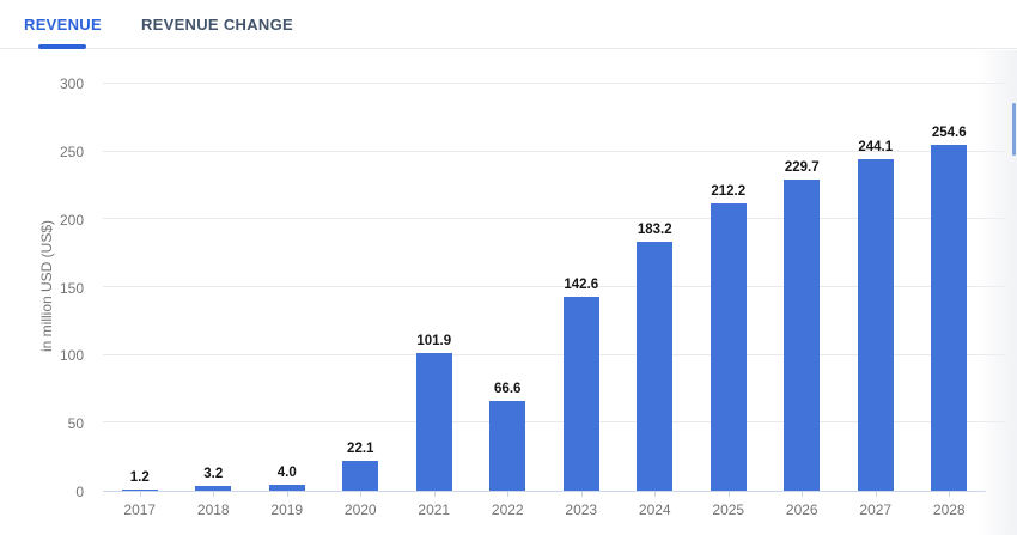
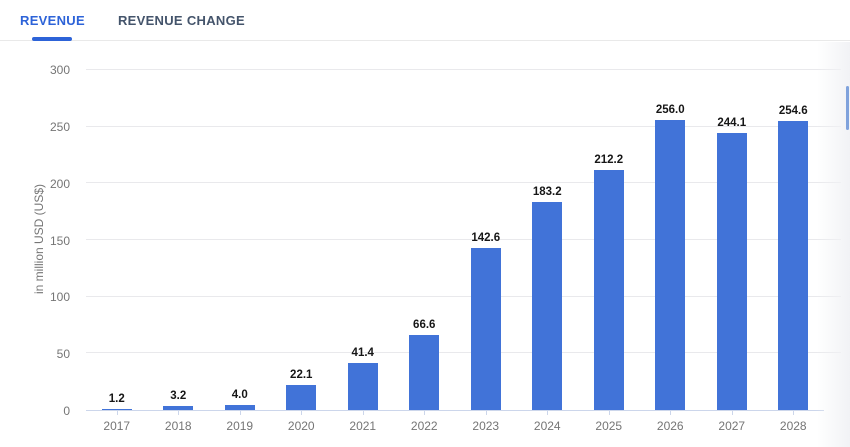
2021: 101.9 -> 41.4
2026: 229.7 -> 256.0
